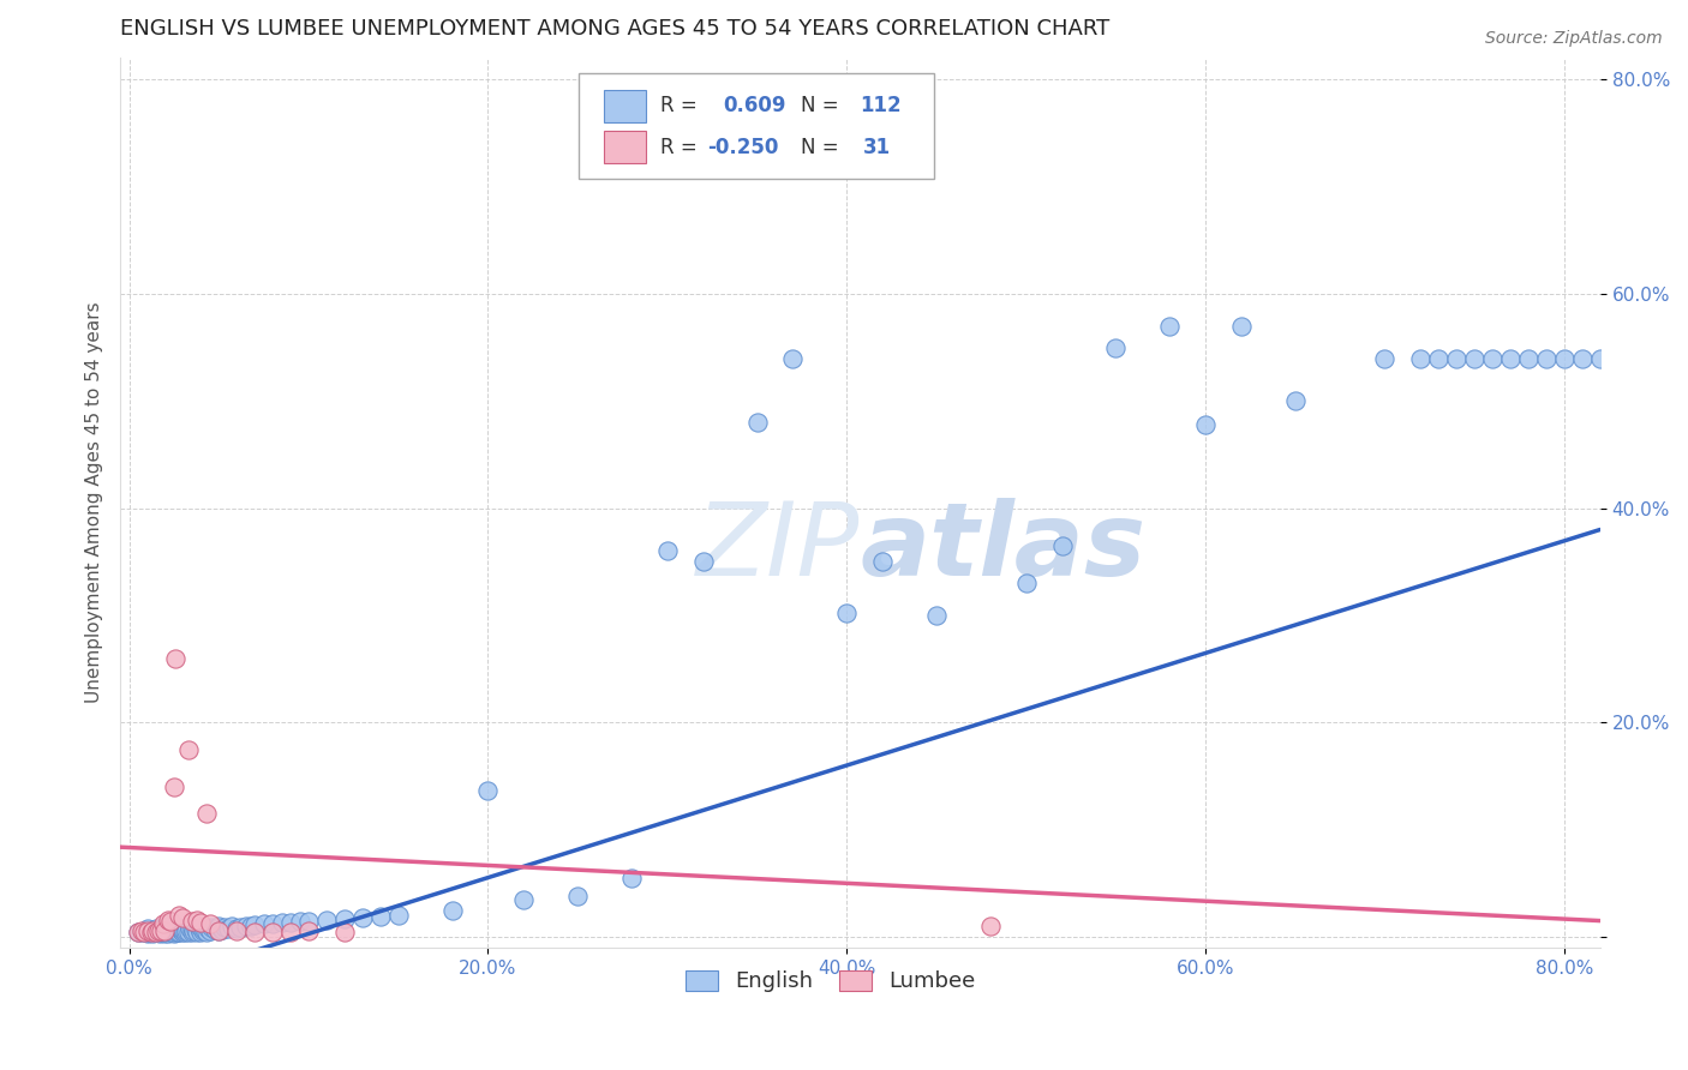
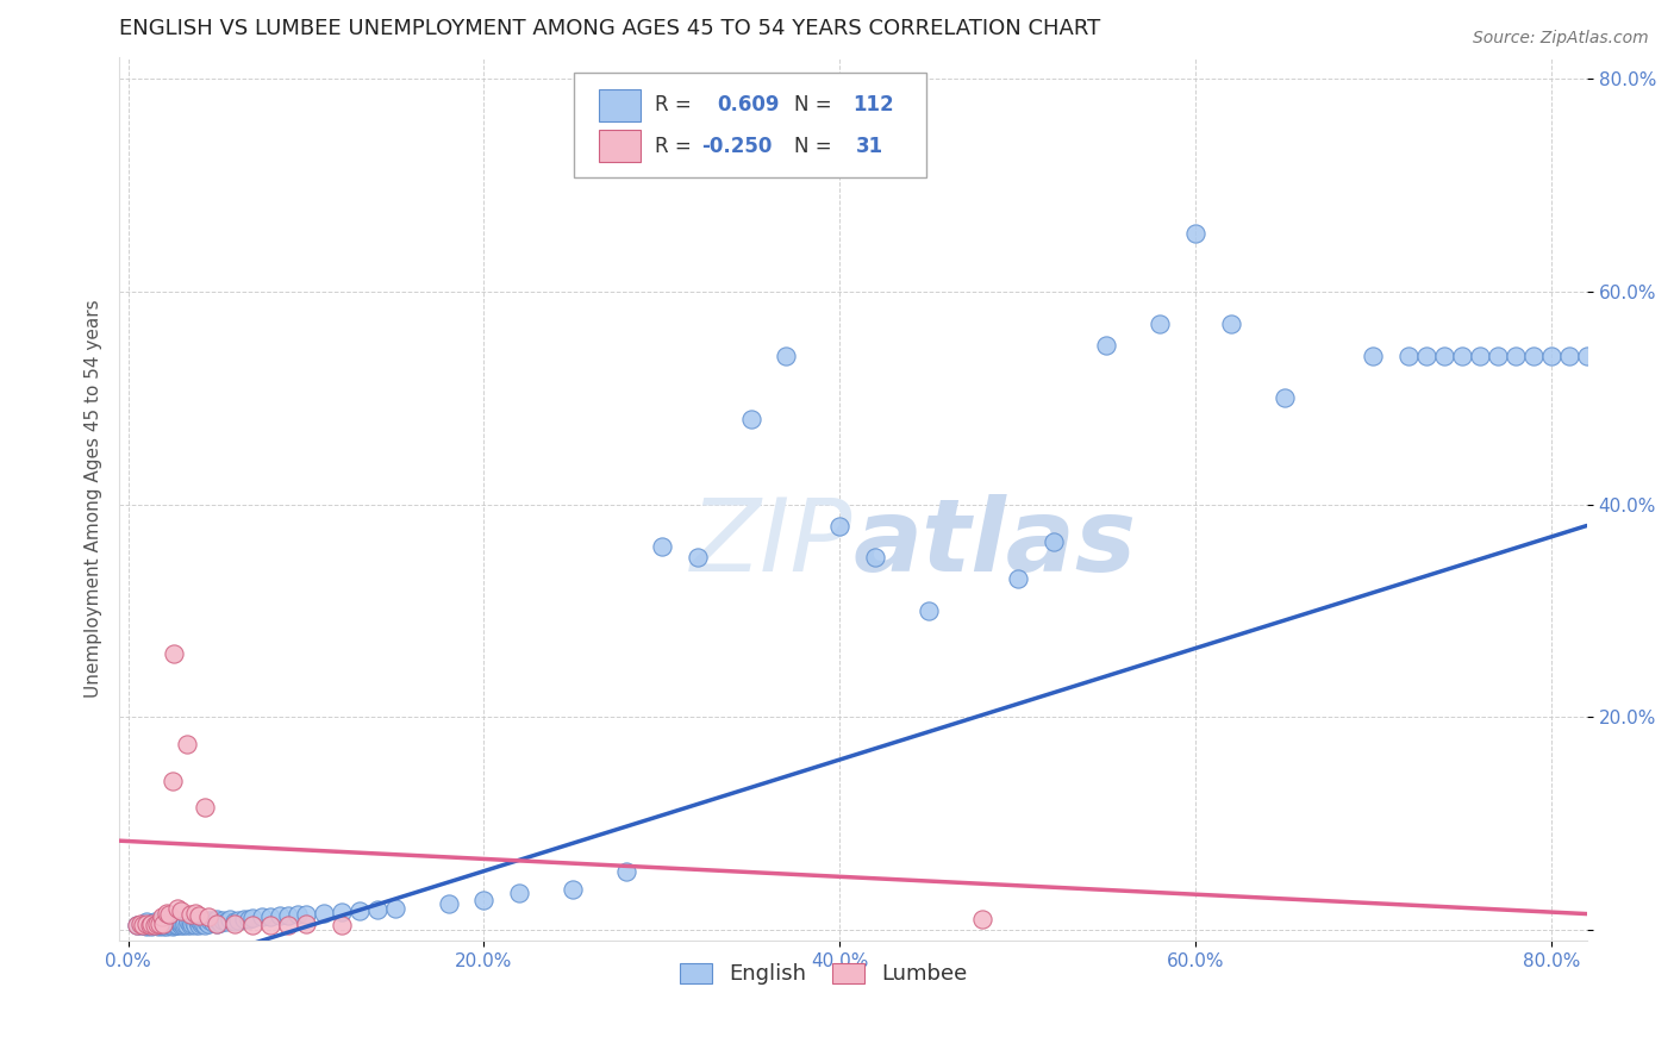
English/20.0%: 13.6% -> 2.8%
English/40.0%: 30.2% -> 38.0%
English/60.0%: 47.8% -> 65.5%
